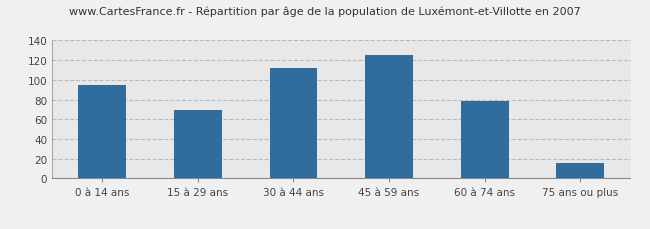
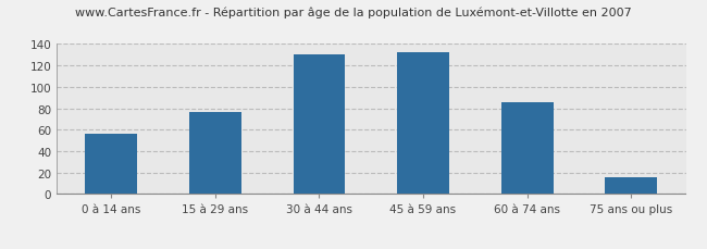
0 à 14 ans: 95 -> 56
15 à 29 ans: 69 -> 76
30 à 44 ans: 112 -> 130
45 à 59 ans: 125 -> 132
60 à 74 ans: 79 -> 86
